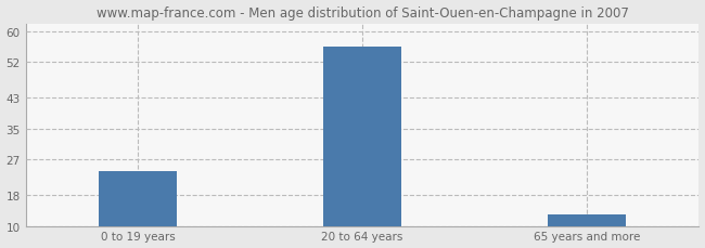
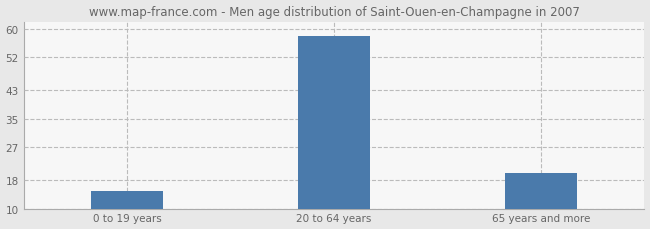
0 to 19 years: 24 -> 15
20 to 64 years: 56 -> 58
65 years and more: 13 -> 20
